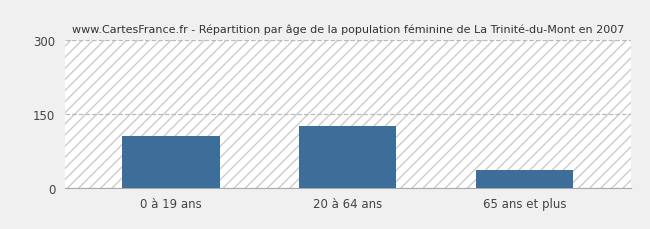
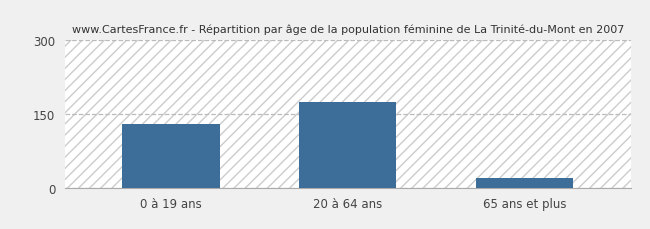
0 à 19 ans: 105 -> 130
20 à 64 ans: 125 -> 175
65 ans et plus: 35 -> 20
